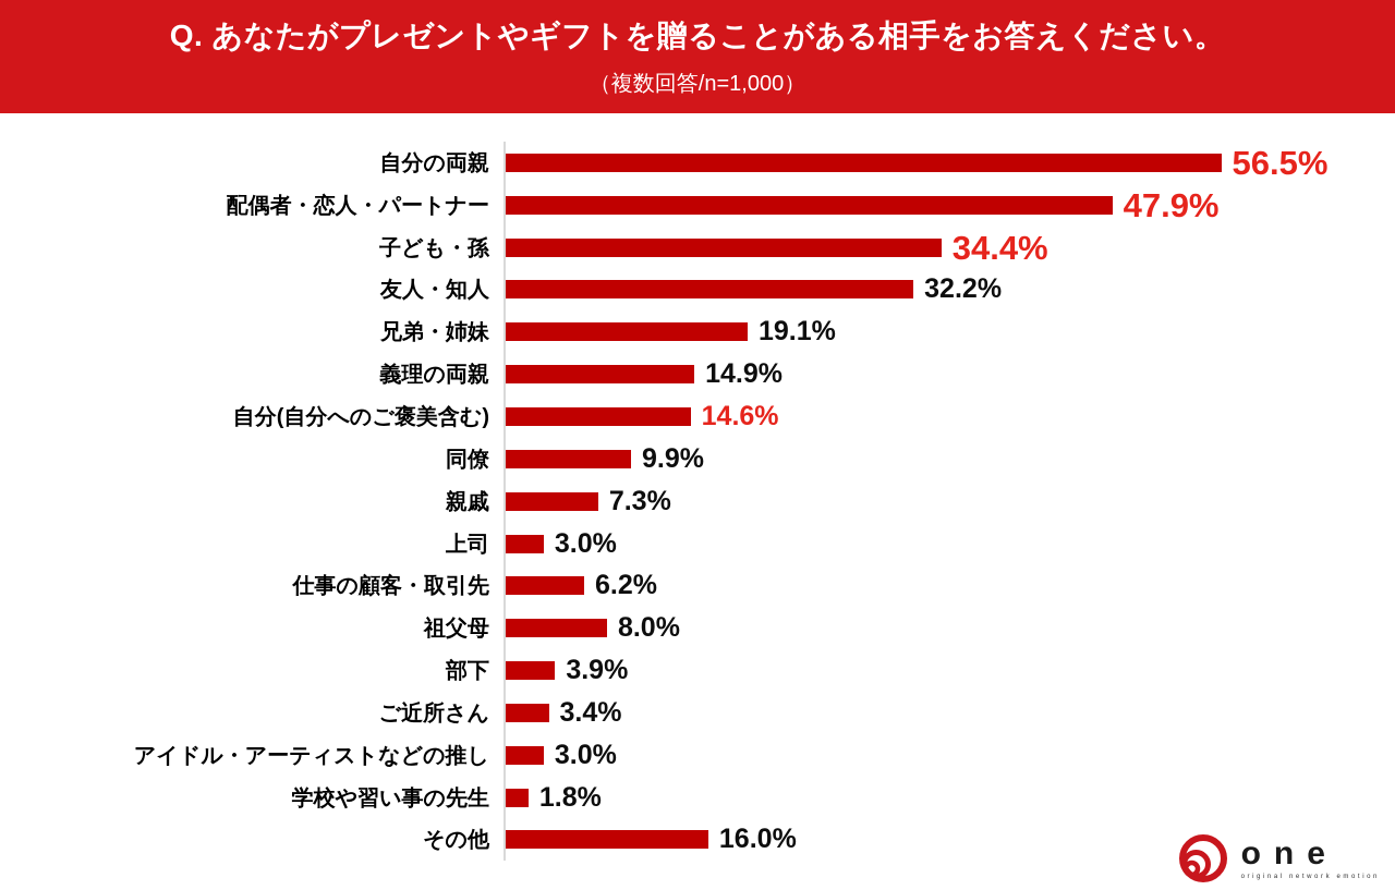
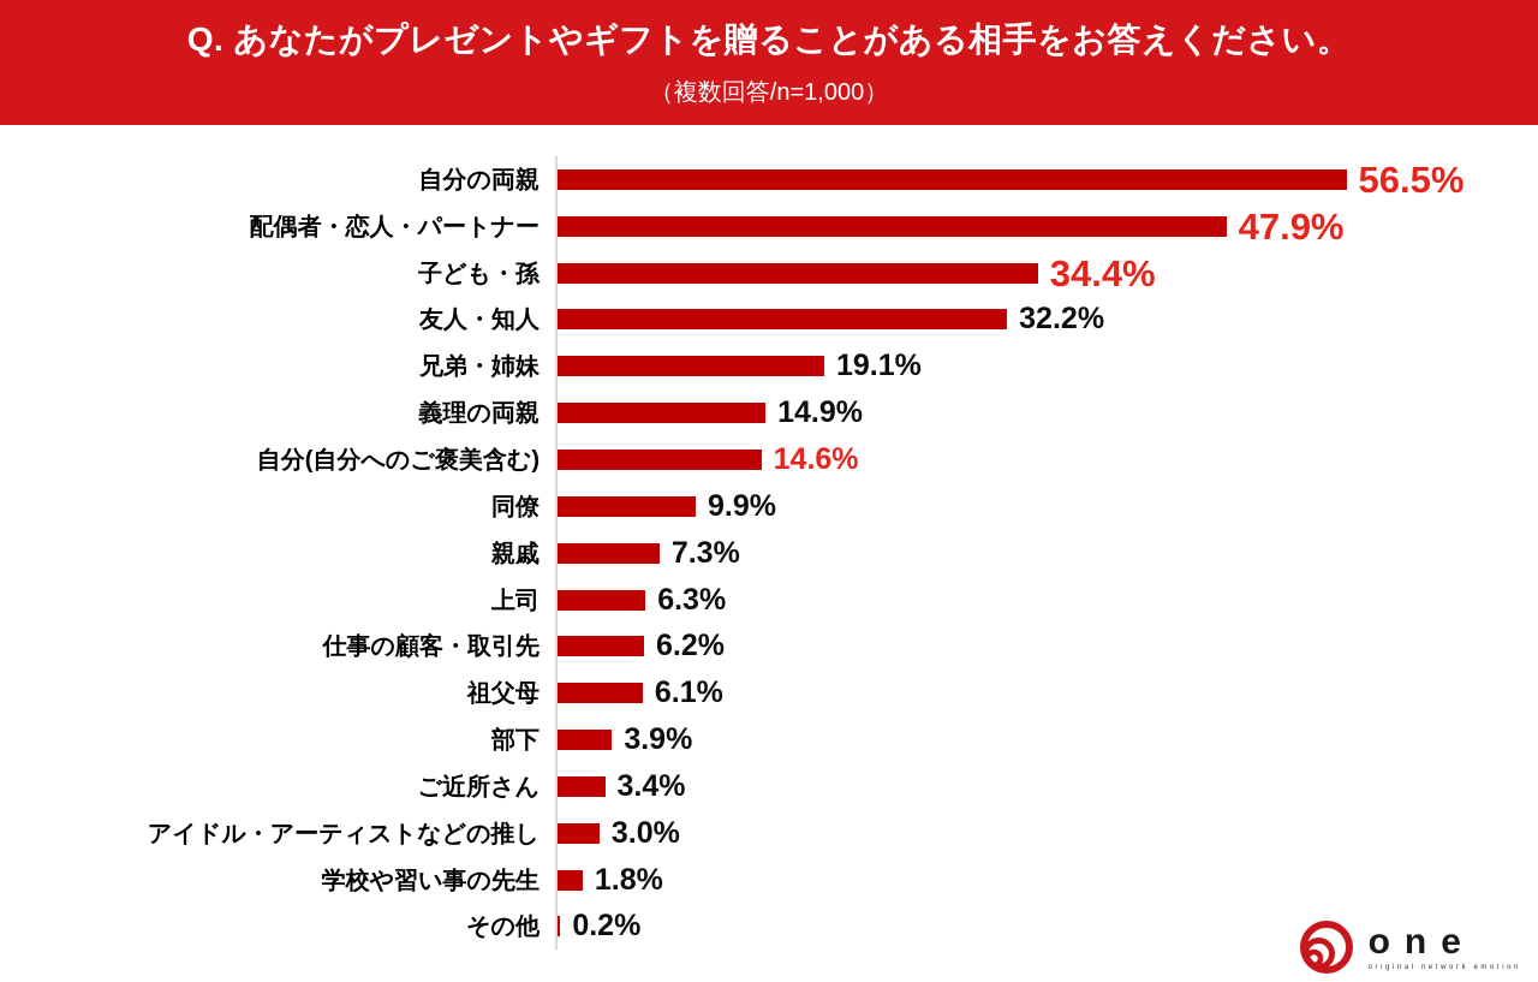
上司: 3.0% -> 6.3%
祖父母: 8.0% -> 6.1%
その他: 16.0% -> 0.2%
